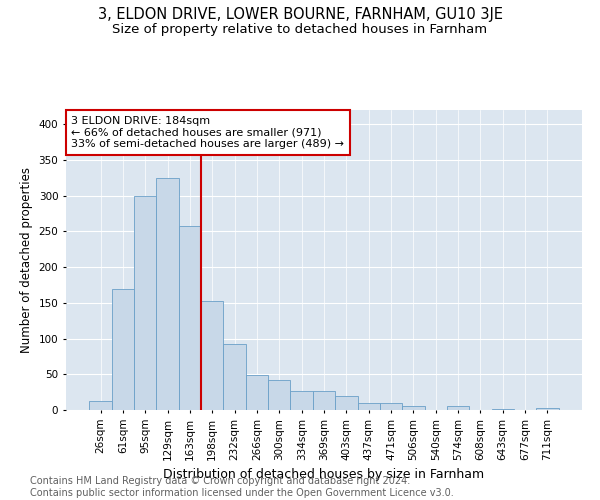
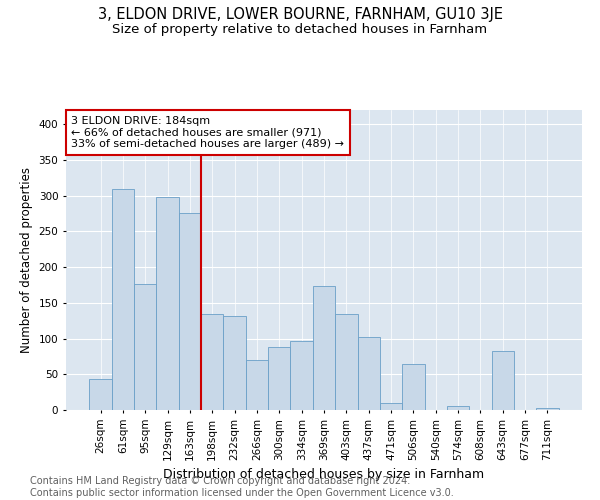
26sqm: 13 -> 44
61sqm: 170 -> 310
95sqm: 300 -> 176
129sqm: 325 -> 298
163sqm: 258 -> 276
198sqm: 152 -> 134
232sqm: 92 -> 132
266sqm: 49 -> 70
300sqm: 42 -> 88
334sqm: 26 -> 96
369sqm: 26 -> 174
403sqm: 20 -> 134
437sqm: 10 -> 102
506sqm: 5 -> 64
643sqm: 2 -> 82
